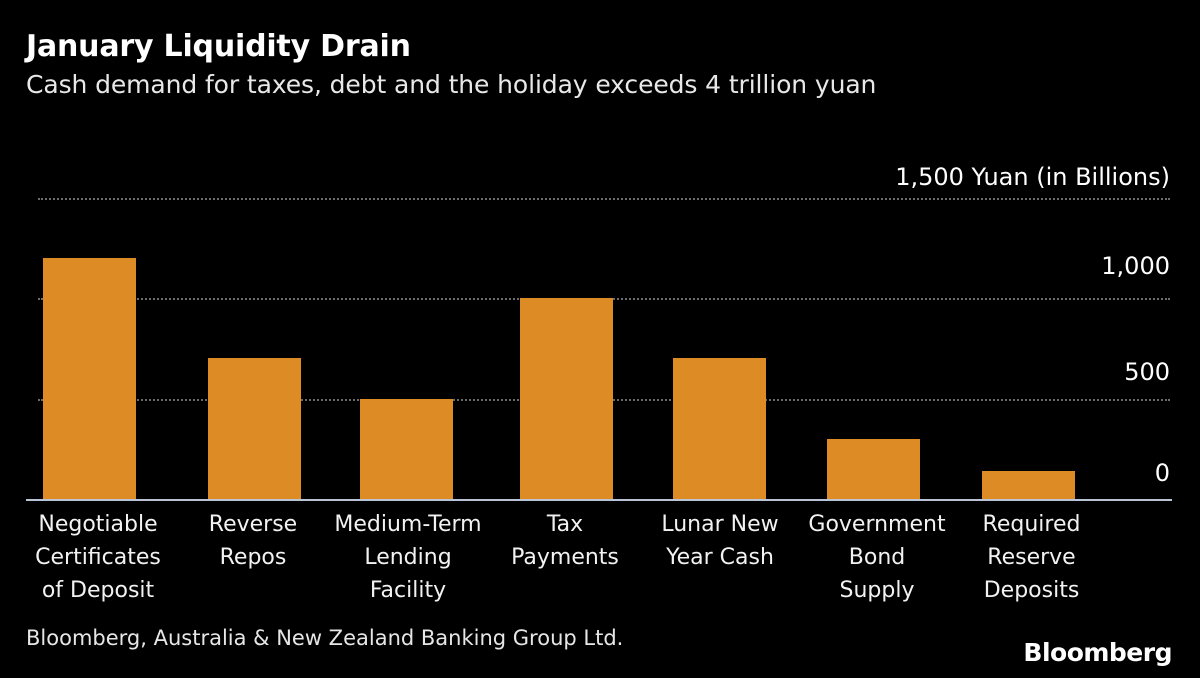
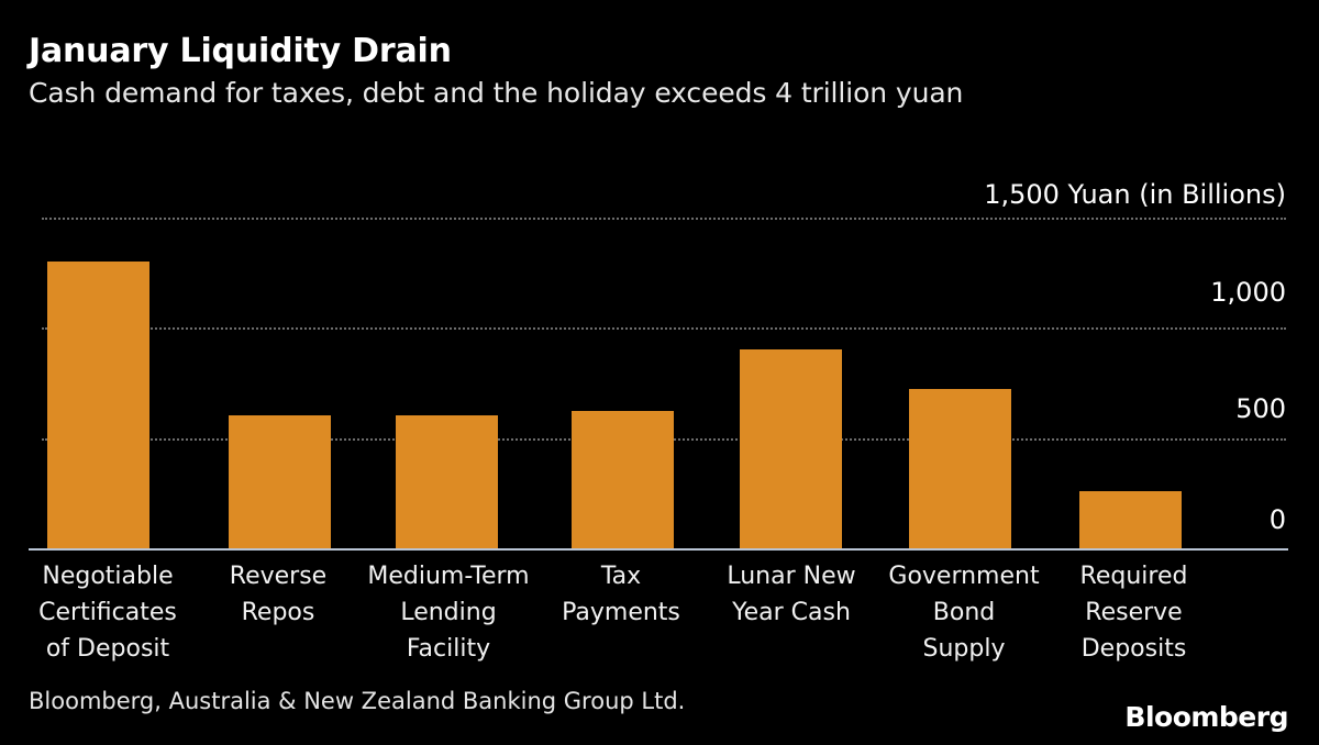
Negotiable Certificates of Deposit: 1200 -> 1300
Reverse Repos: 700 -> 600
Medium-Term Lending Facility: 500 -> 600
Tax Payments: 1000 -> 620
Lunar New Year Cash: 700 -> 900
Government Bond Supply: 300 -> 720
Required Reserve Deposits: 140 -> 260
